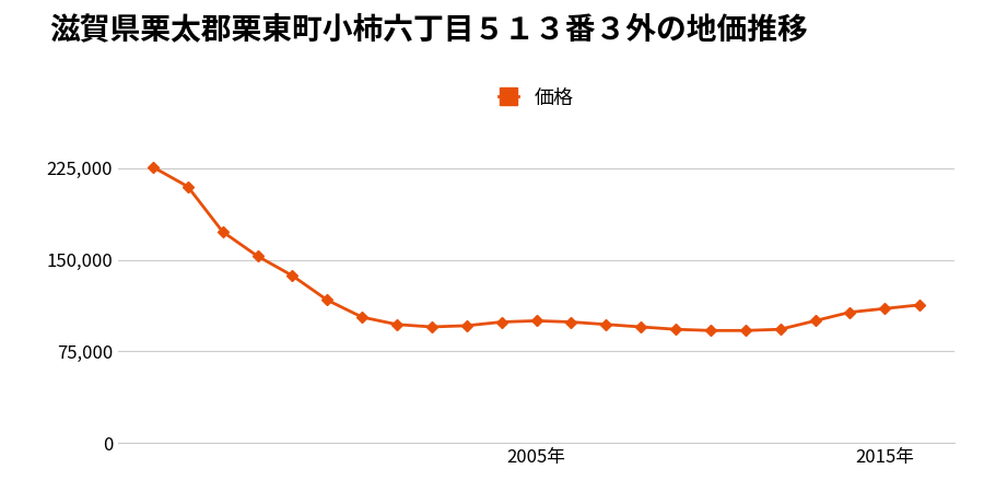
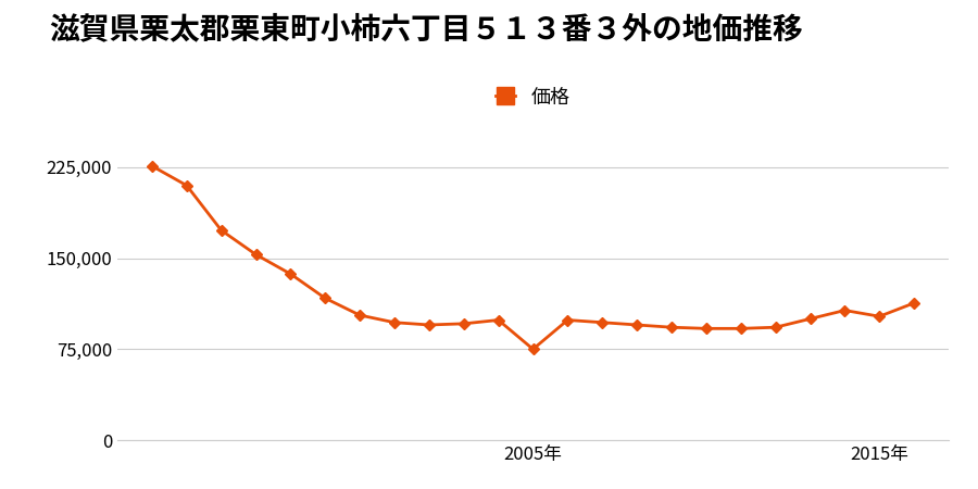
2005年: 100,000 -> 75,000
2015年: 110,000 -> 102,000
